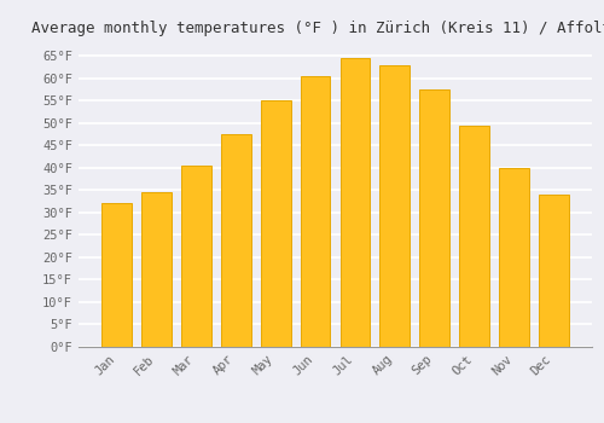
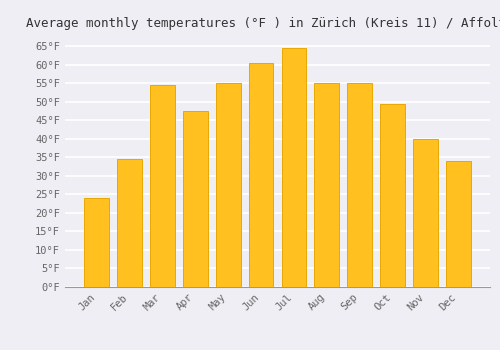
Jan: 32.0°F -> 24.0°F
Mar: 40.5°F -> 54.5°F
Aug: 63.0°F -> 55.0°F
Sep: 57.5°F -> 55.0°F
